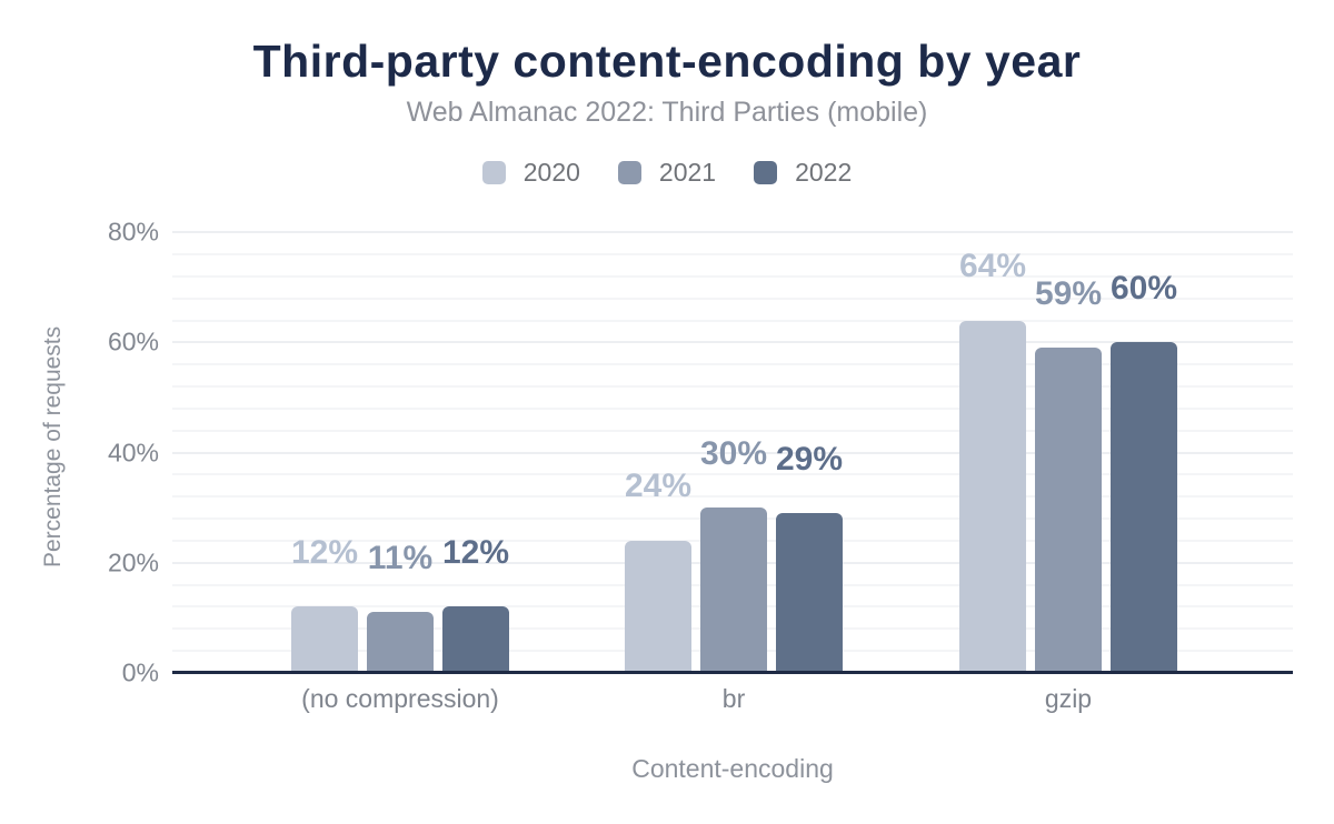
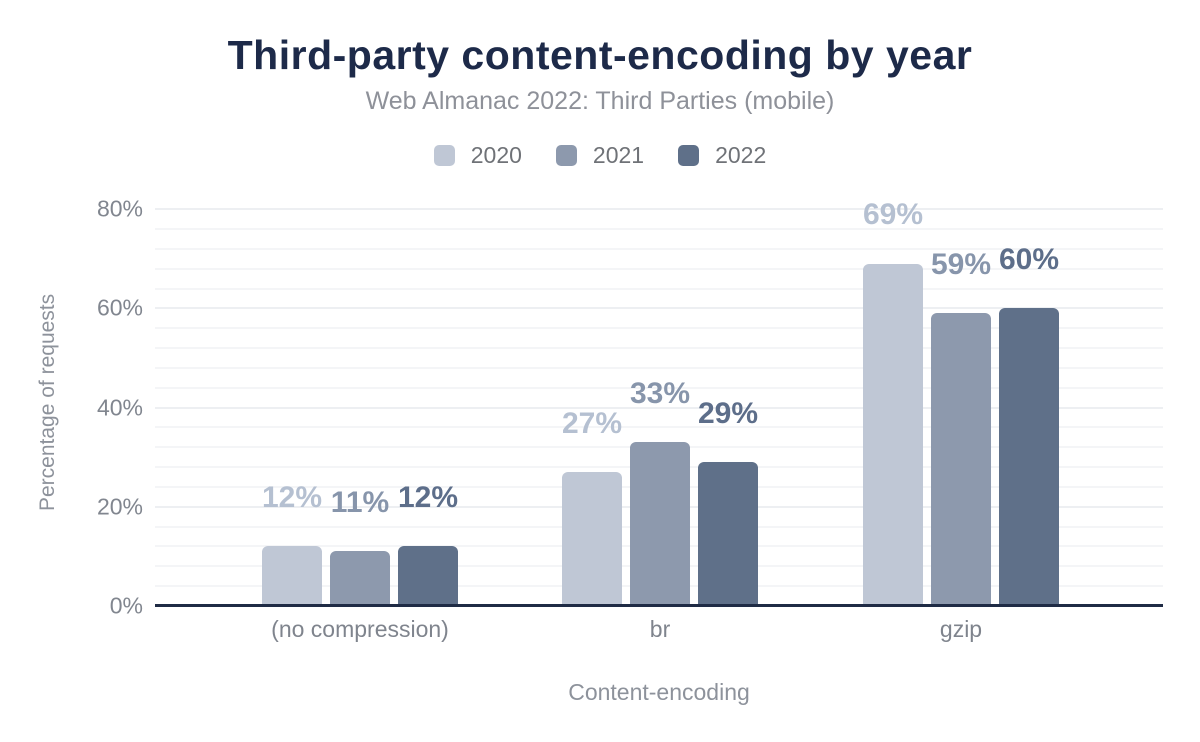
2020/br: 24% -> 27%
2021/br: 30% -> 33%
2020/gzip: 64% -> 69%
